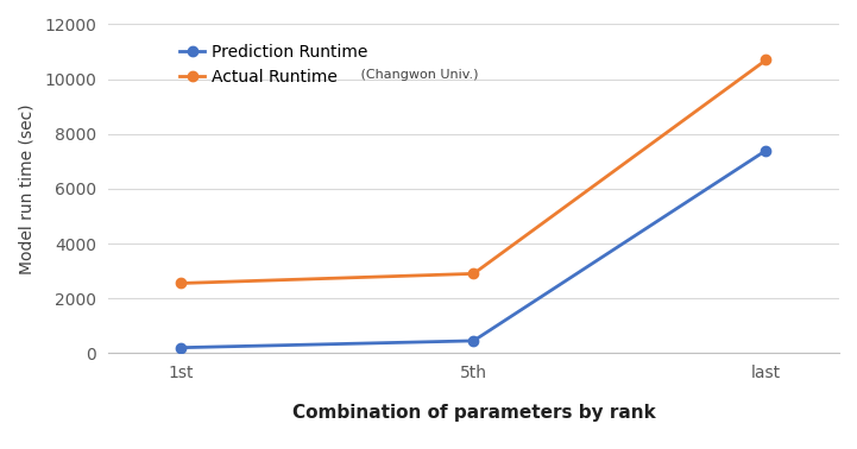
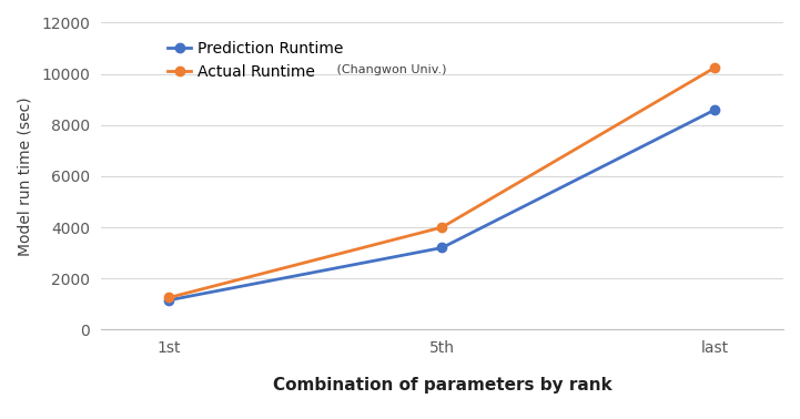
Prediction Runtime/1st: 200 -> 1150
Actual Runtime/1st: 2550 -> 1250
Prediction Runtime/5th: 450 -> 3200
Actual Runtime/5th: 2900 -> 4000
Prediction Runtime/last: 7400 -> 8600
Actual Runtime/last: 10700 -> 10250
